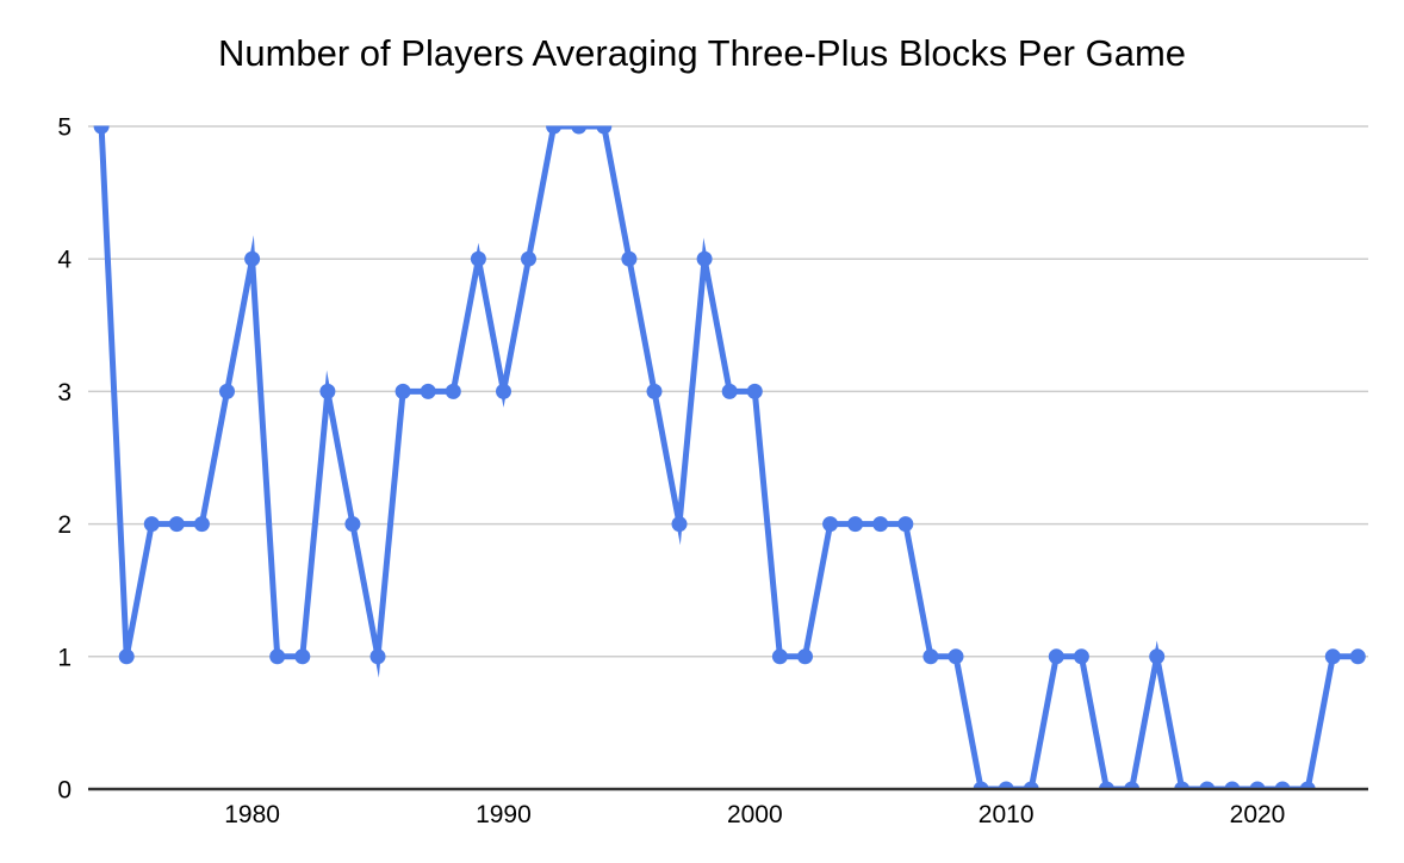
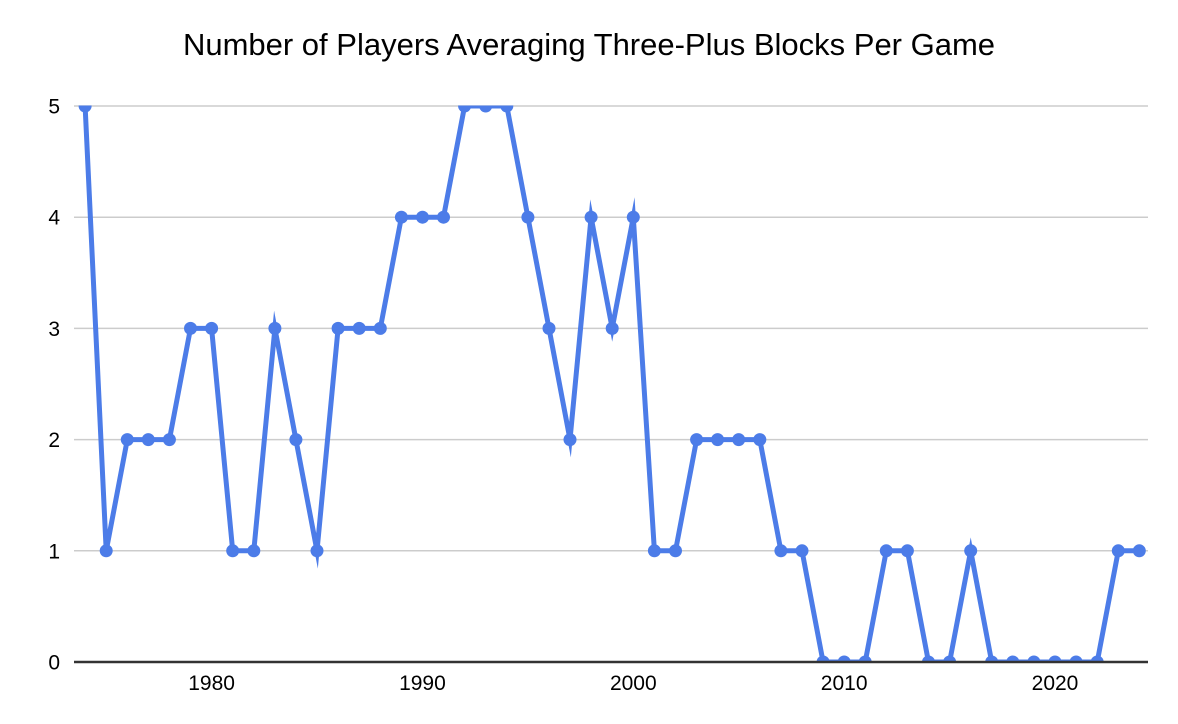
1980: 4 -> 3
1990: 3 -> 4
2000: 3 -> 4
